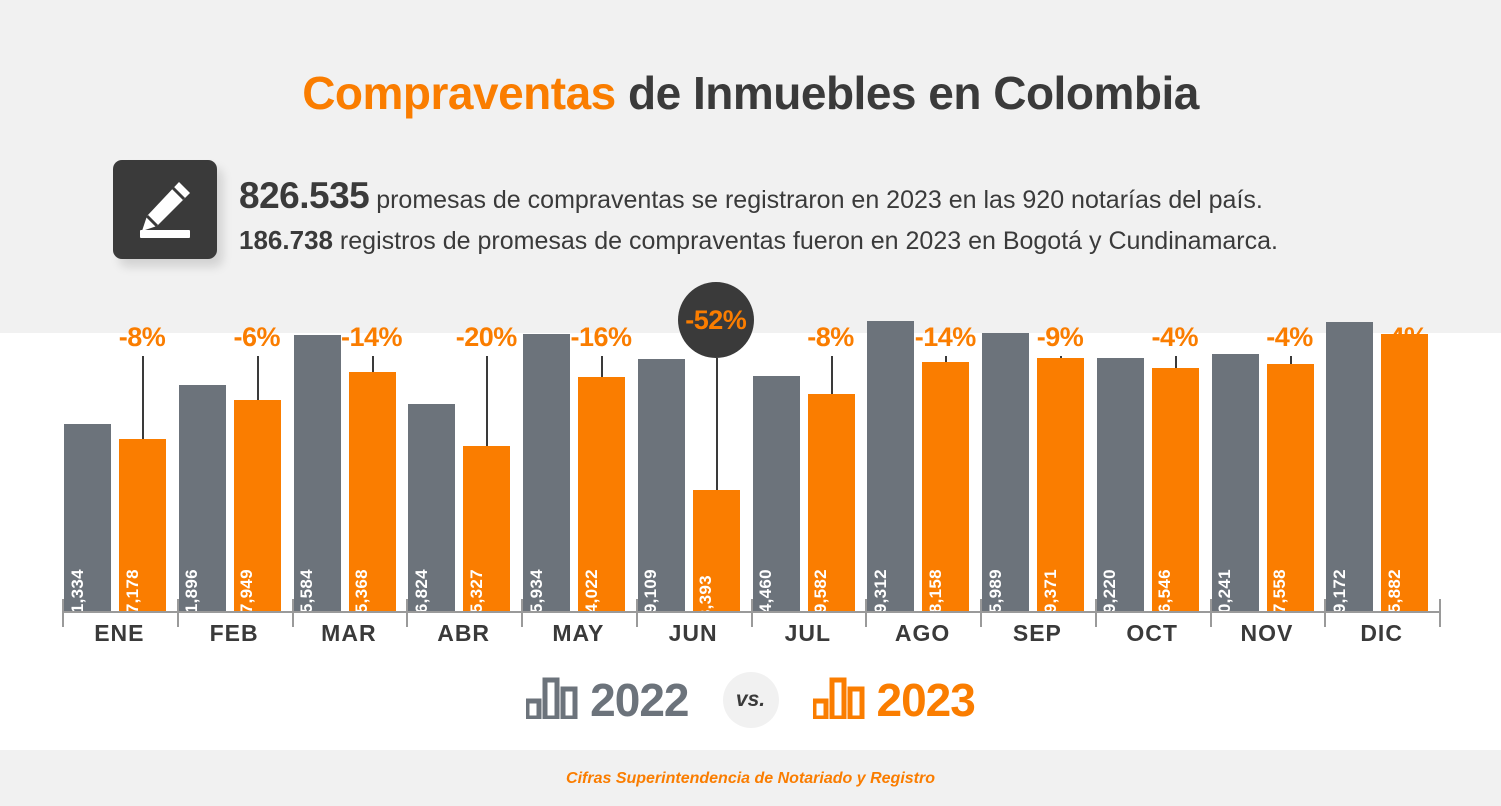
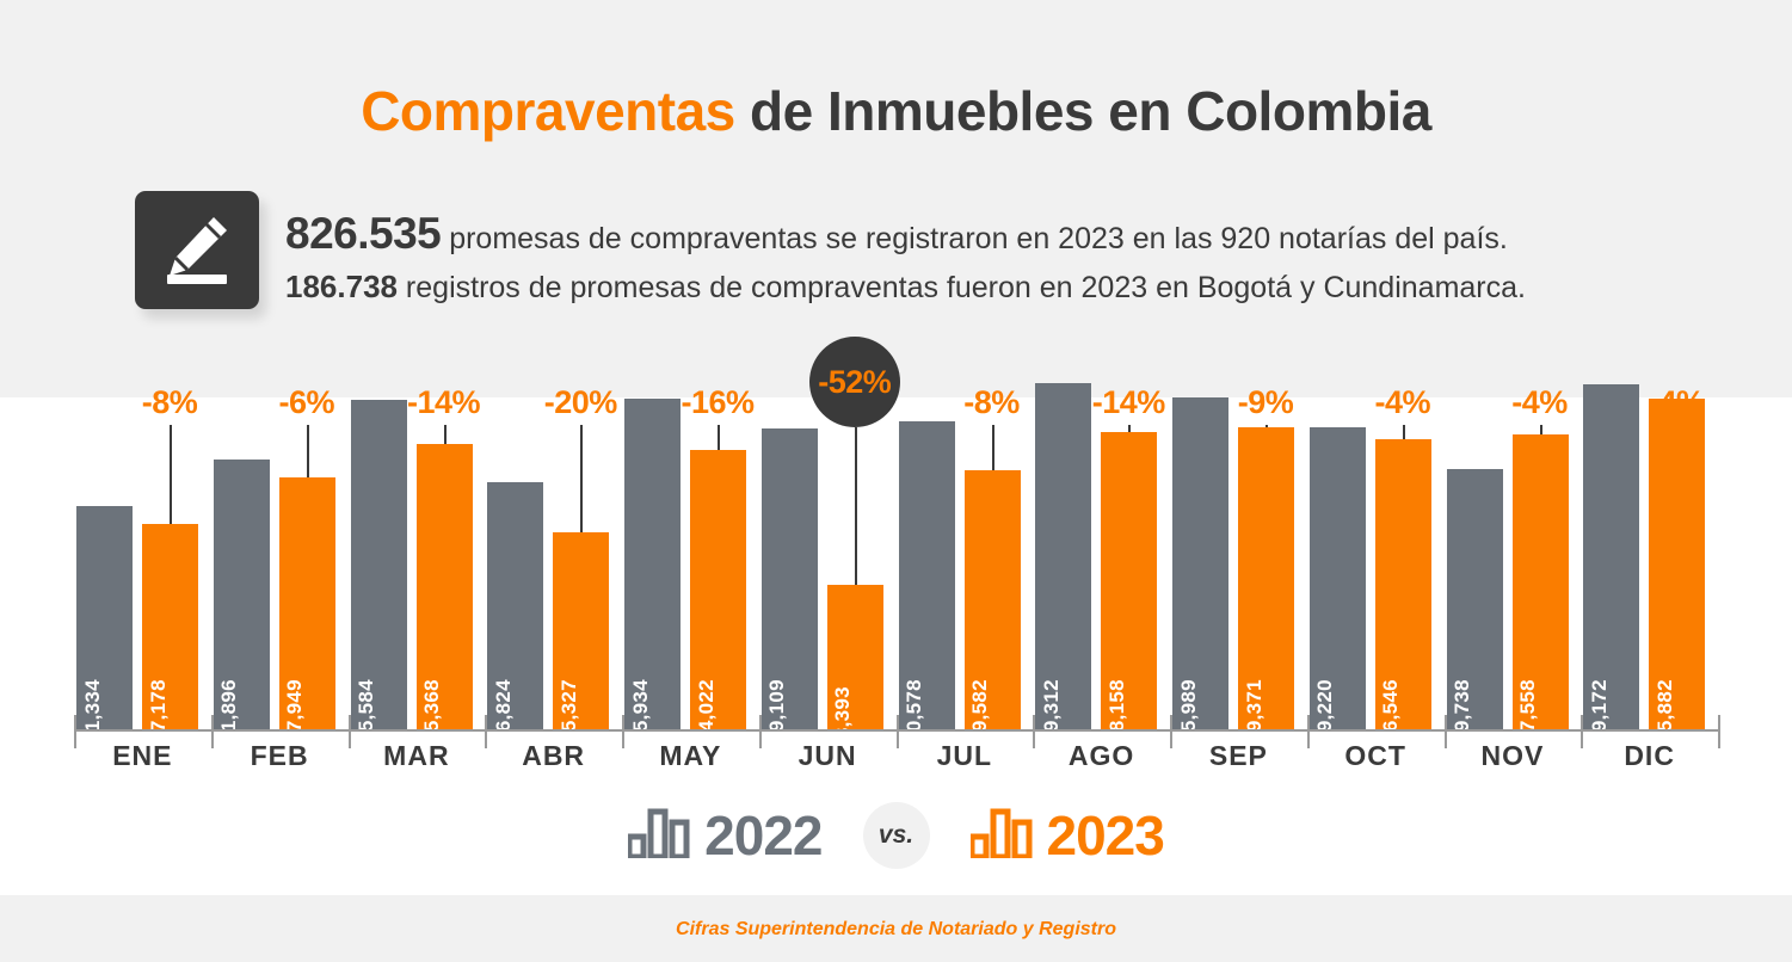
2022/JUL: 64,460 -> 70,578
2022/NOV: 70,241 -> 59,738
